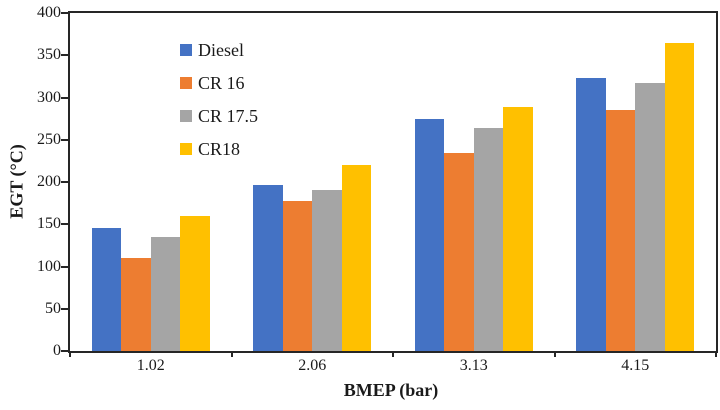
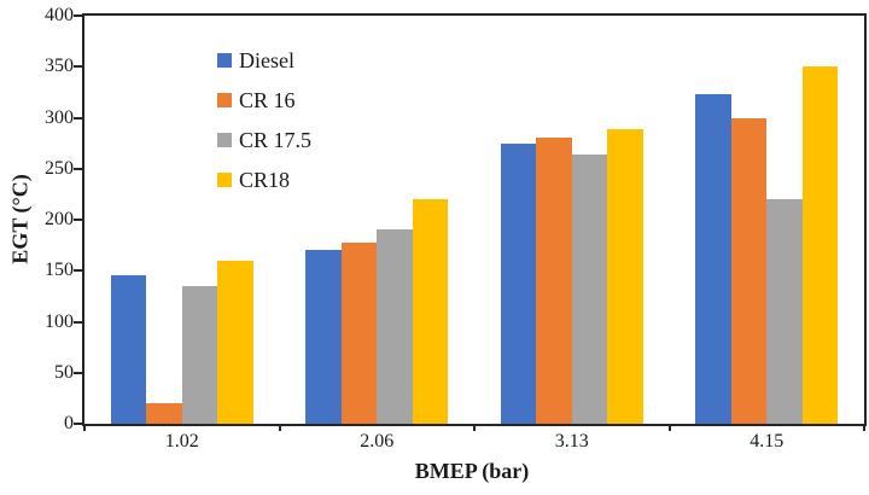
CR 16/1.02: 110 -> 20
Diesel/2.06: 200 -> 170
CR 16/3.13: 230 -> 280
CR 16/4.15: 280 -> 300
CR 17.5/4.15: 320 -> 220
CR18/4.15: 360 -> 350
